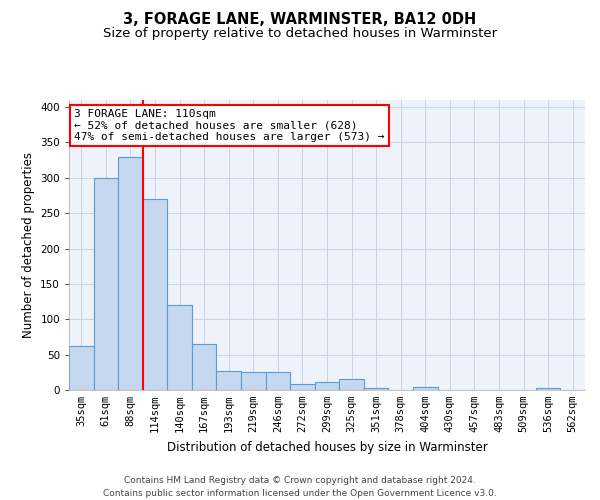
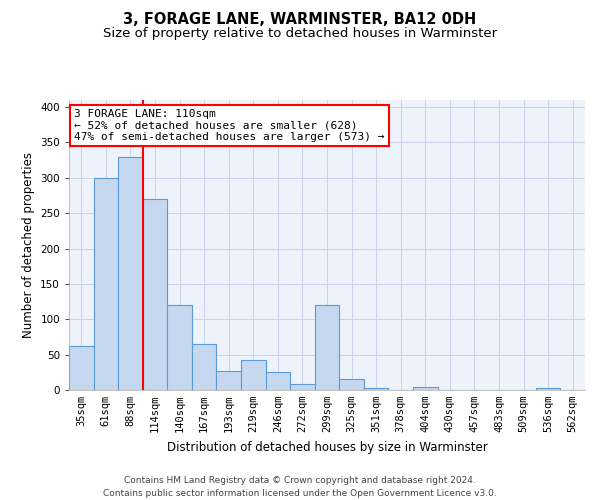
219sqm: 25 -> 42
299sqm: 12 -> 120
